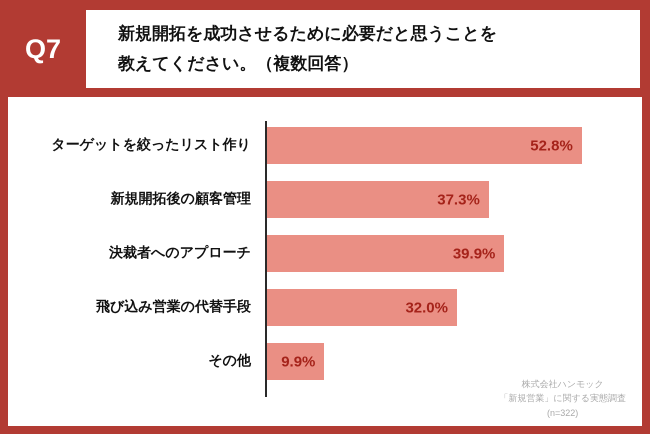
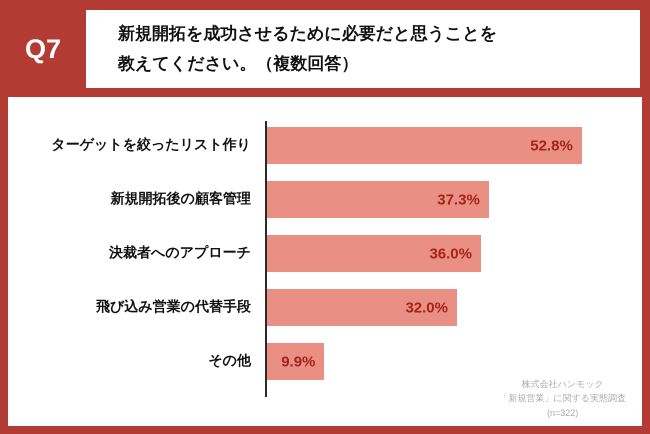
決裁者へのアプローチ: 39.9% -> 36.0%
